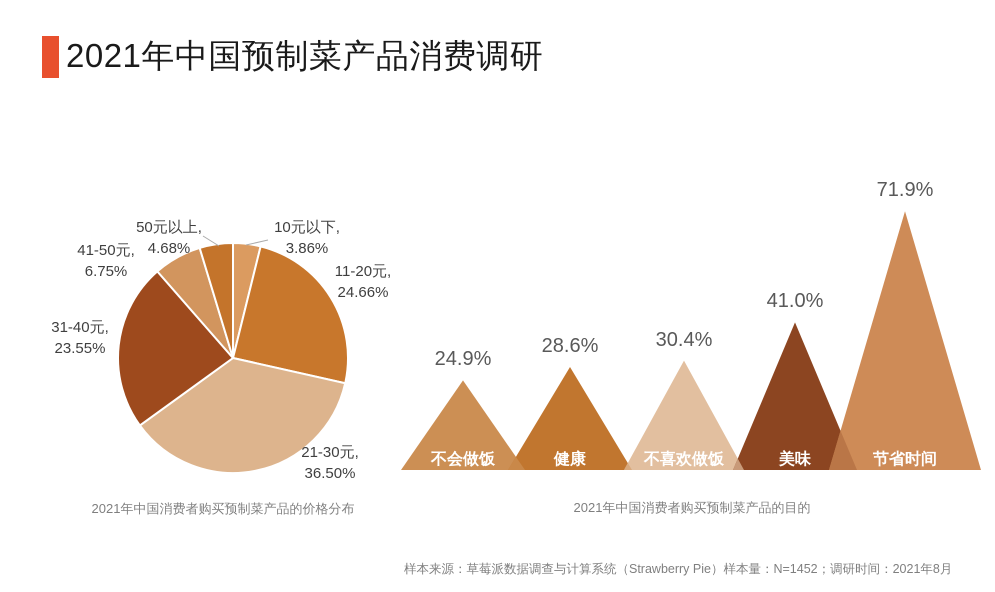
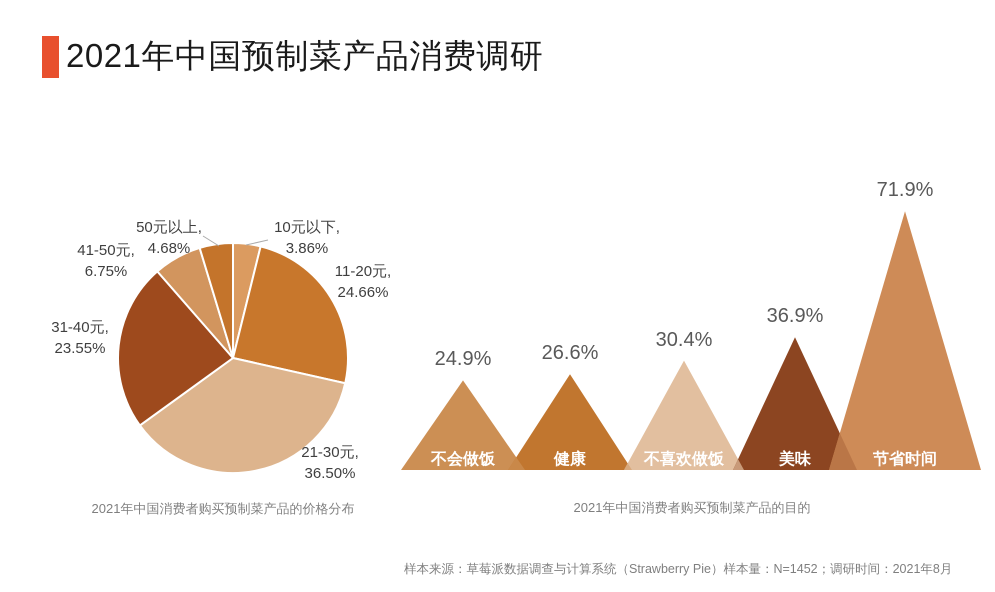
2021年中国消费者购买预制菜产品的目的/健康: 28.6% -> 26.6%
2021年中国消费者购买预制菜产品的目的/美味: 41.0% -> 36.9%
